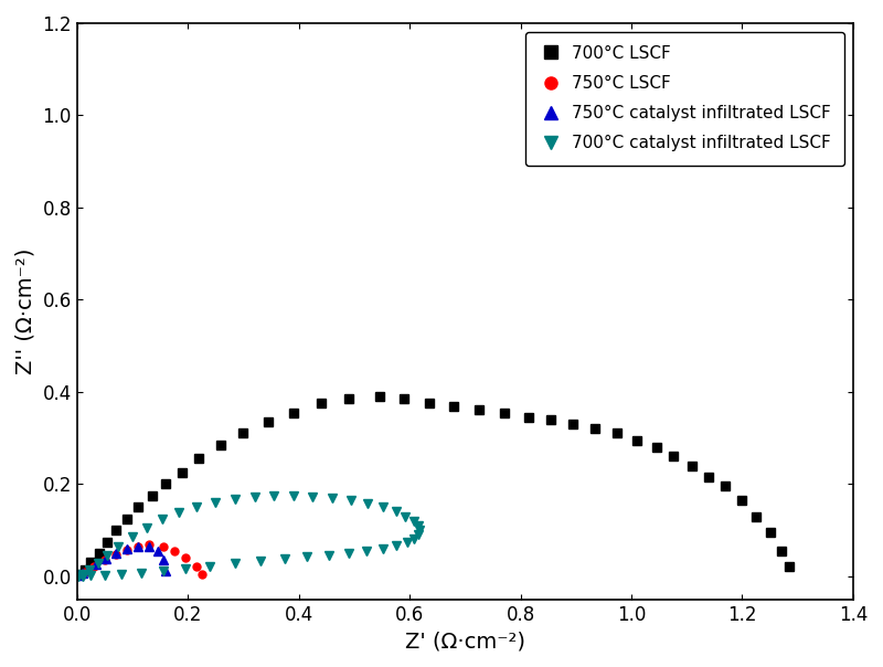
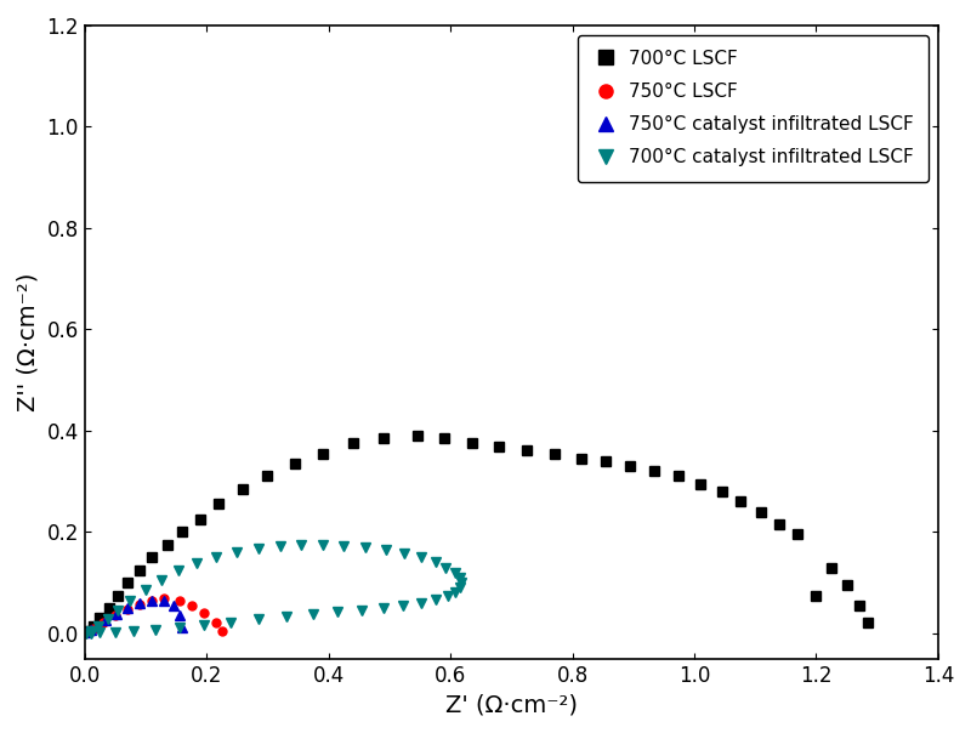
700°C LSCF/1.2: 0.165 -> 0.075
